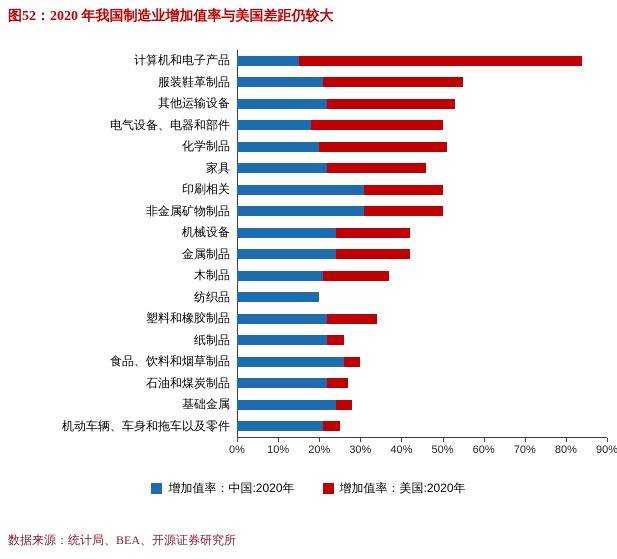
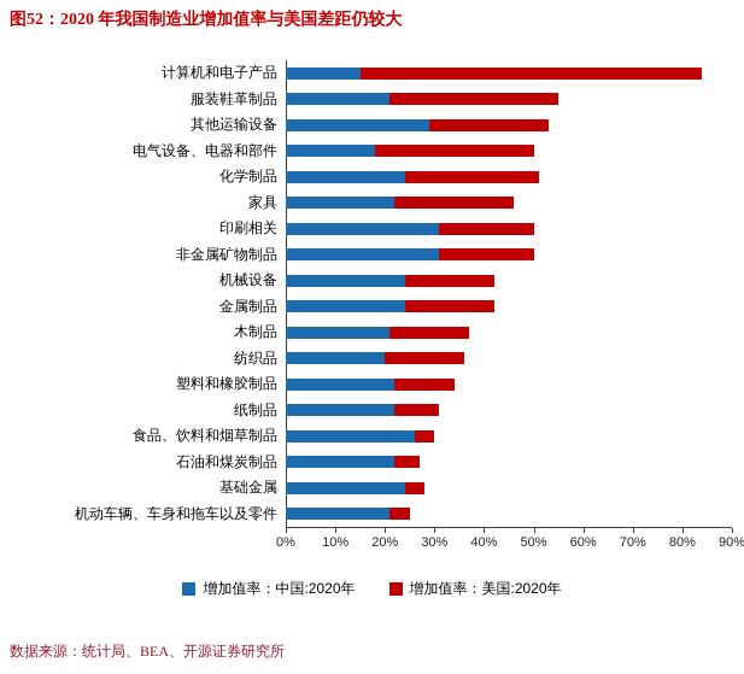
增加值率：中国:2020年/其他运输设备: 22% -> 29%
增加值率：中国:2020年/化学制品: 20% -> 24%
增加值率：美国:2020年/纺织品: 7% -> 36%
增加值率：美国:2020年/纸制品: 26% -> 31%
